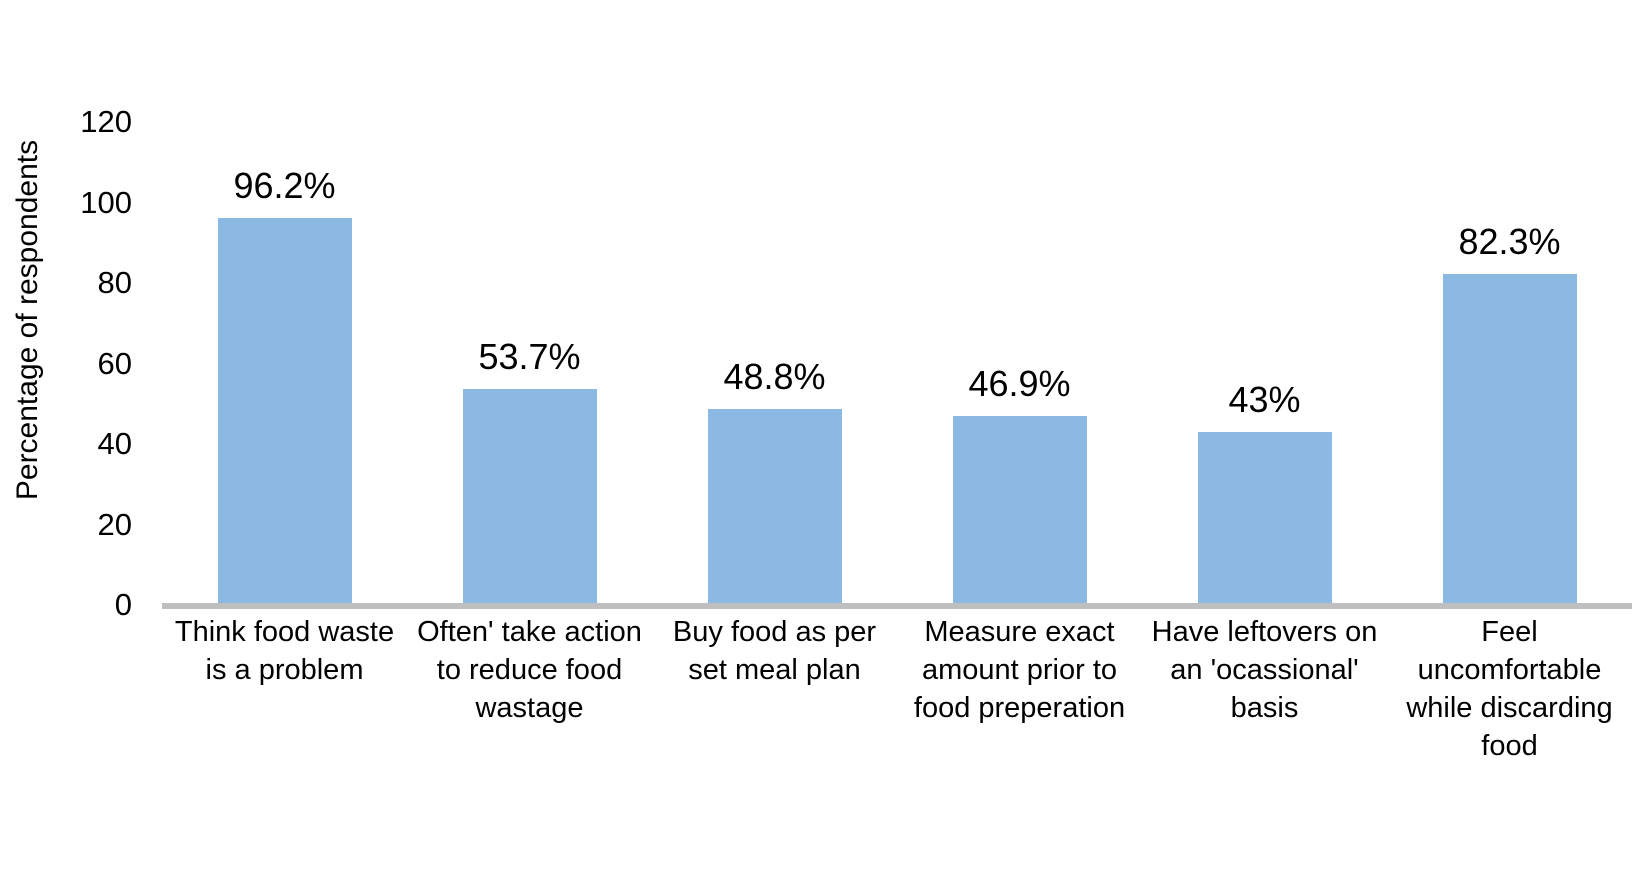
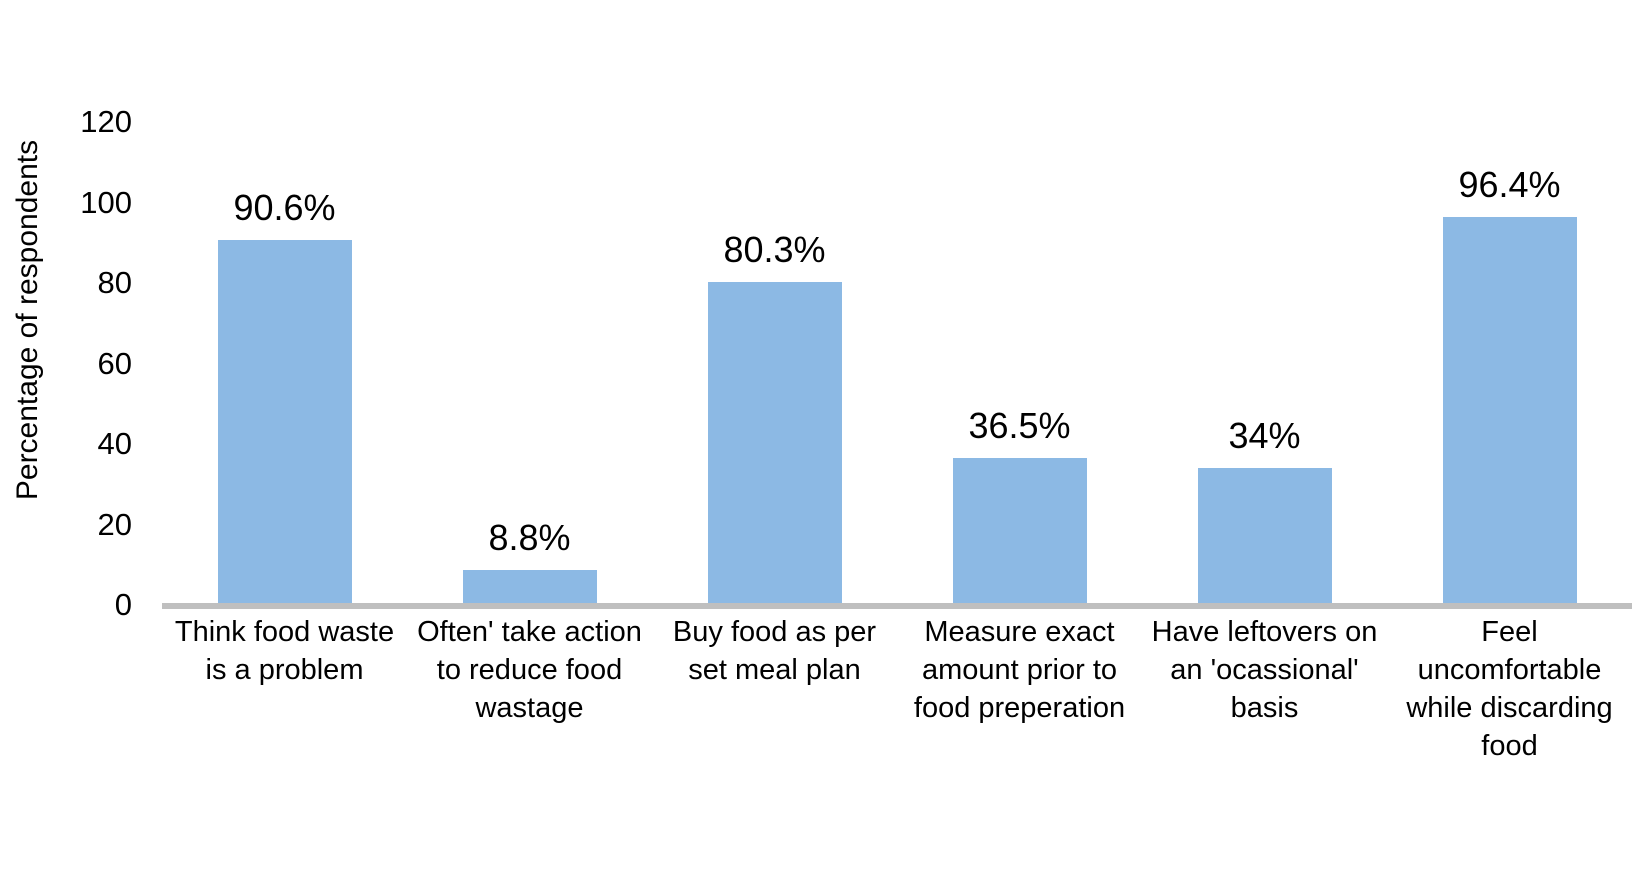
Think food waste is a problem: 96.2% -> 90.6%
Often' take action to reduce food wastage: 53.7% -> 8.8%
Buy food as per set meal plan: 48.8% -> 80.3%
Measure exact amount prior to food preperation: 46.9% -> 36.5%
Have leftovers on an 'ocassional' basis: 43% -> 34%
Feel uncomfortable while discarding food: 82.3% -> 96.4%
